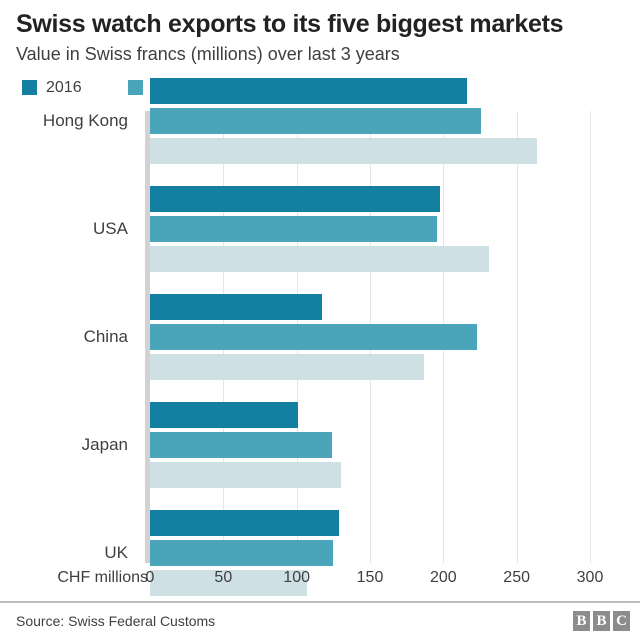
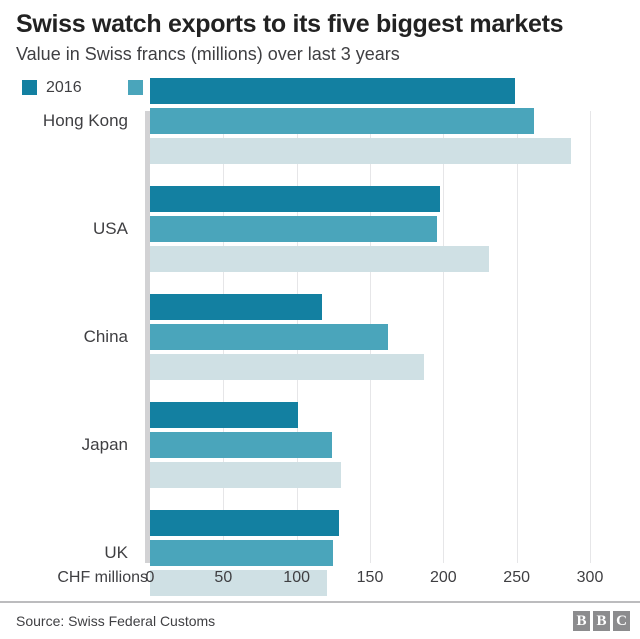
2016/Hong Kong: 216 -> 249
2017/Hong Kong: 226 -> 262
2018/Hong Kong: 264 -> 287
2017/China: 223 -> 162
2018/UK: 107 -> 121
